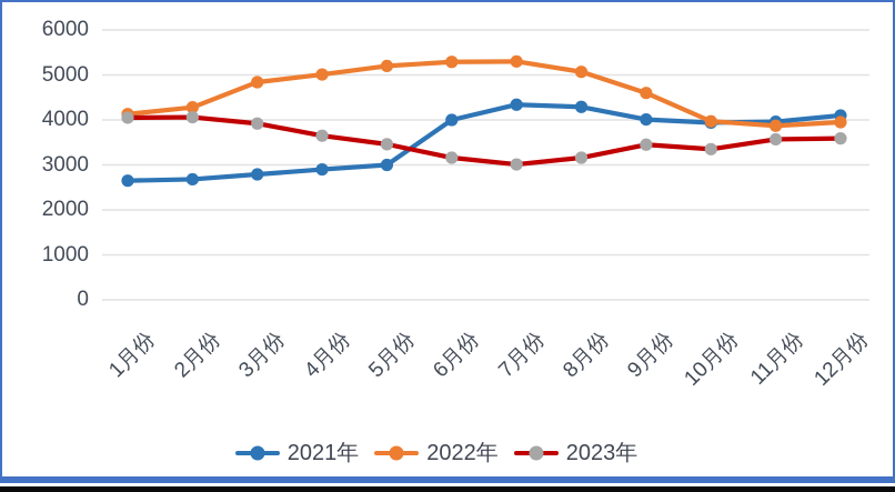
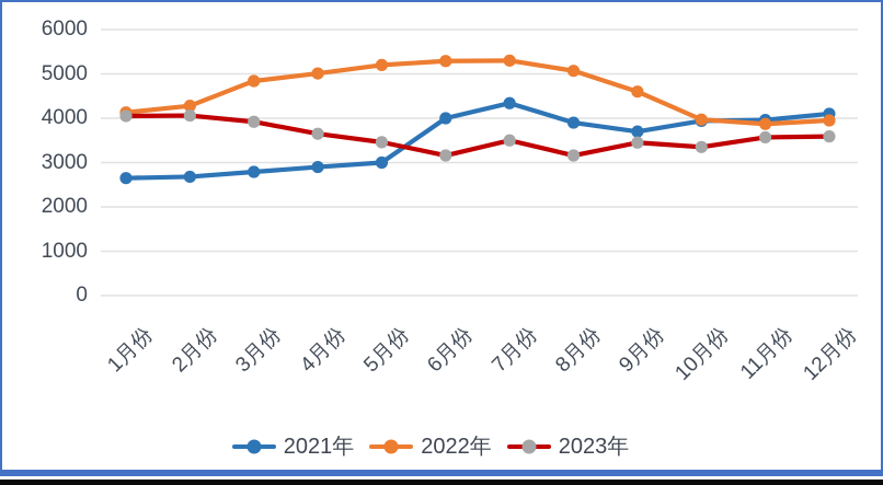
2023年/7月份: 3000 -> 3500
2021年/8月份: 4300 -> 3900
2021年/9月份: 4000 -> 3700
